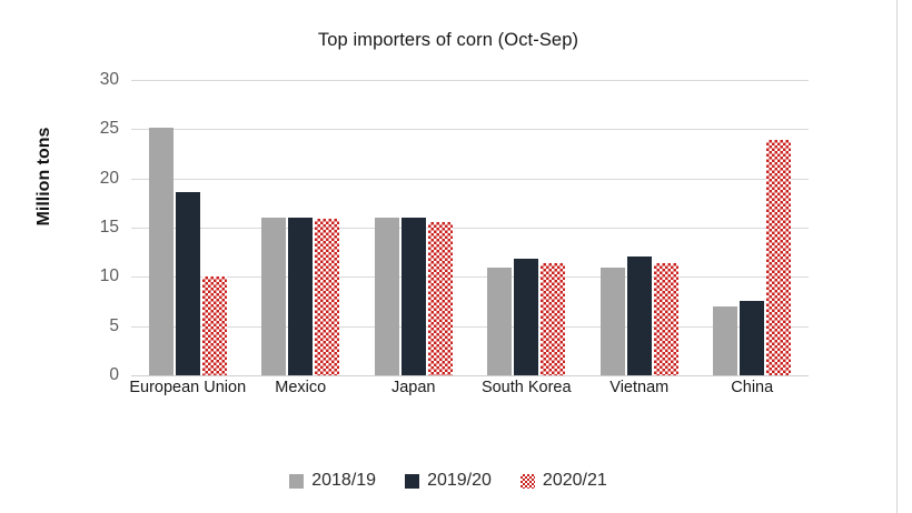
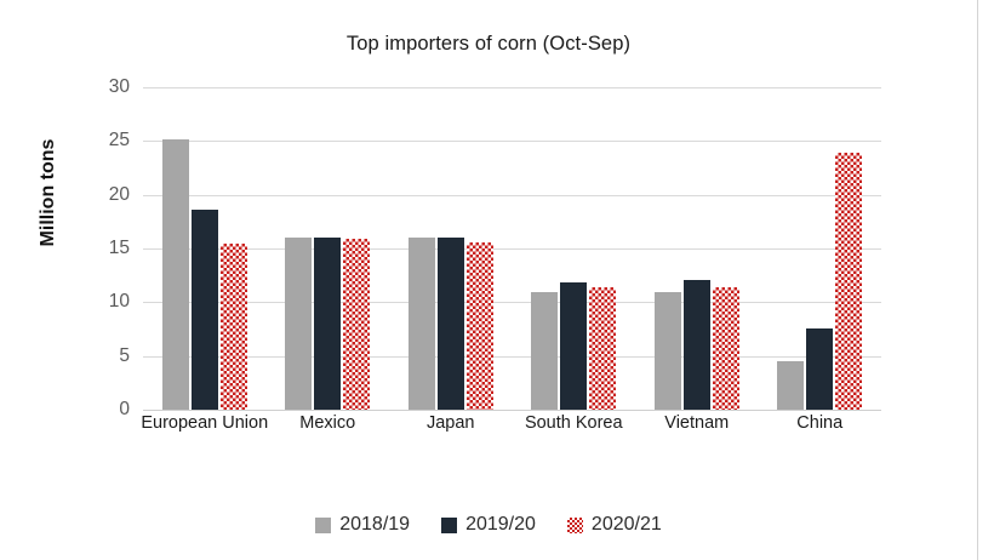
2020/21/European Union: 10 -> 15
2018/19/China: 7 -> 4
